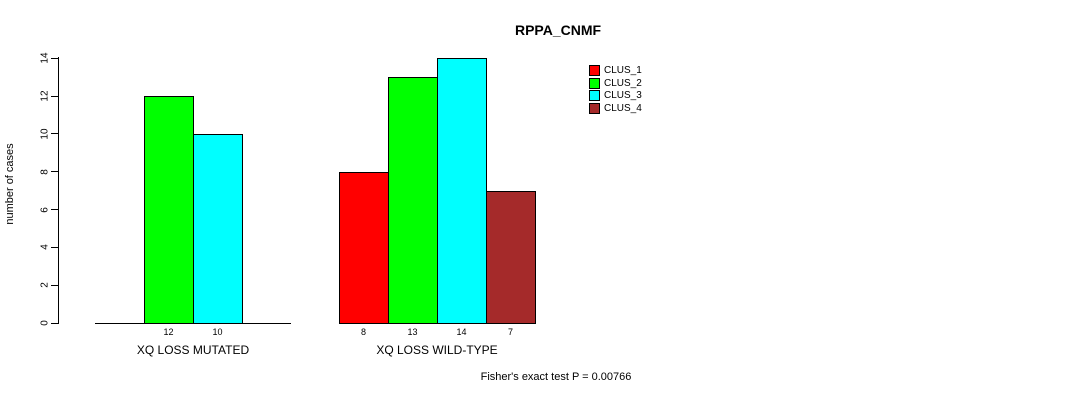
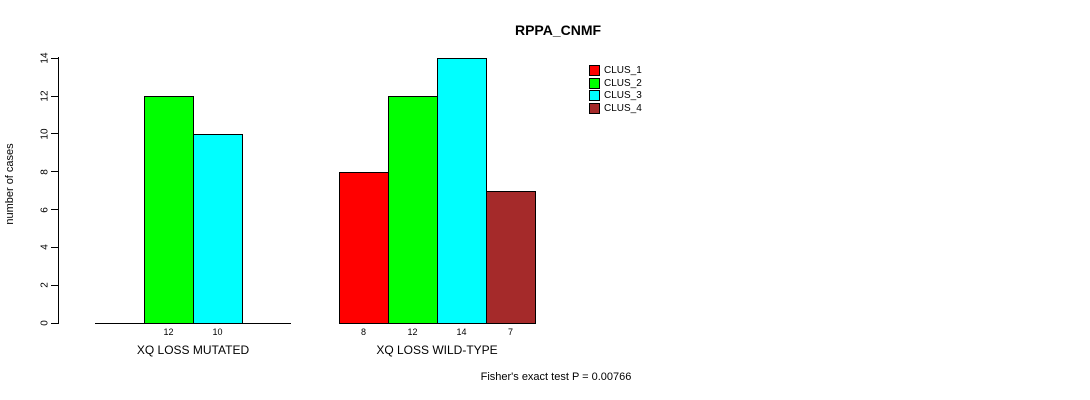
CLUS_2/XQ LOSS WILD-TYPE: 13 -> 12
